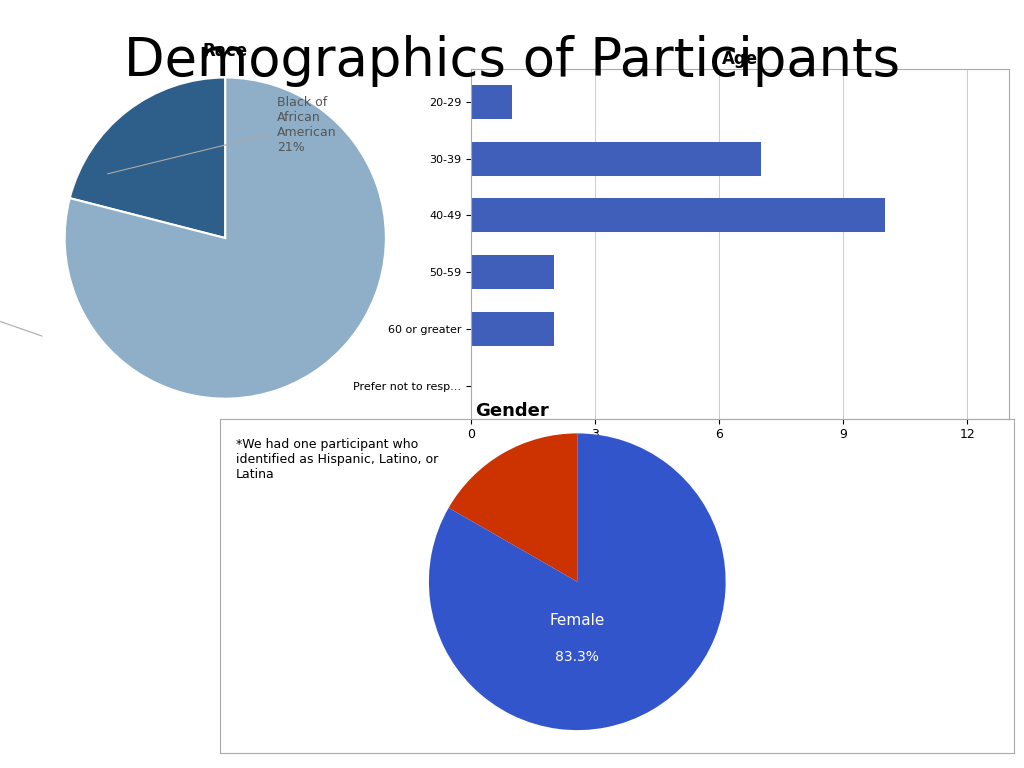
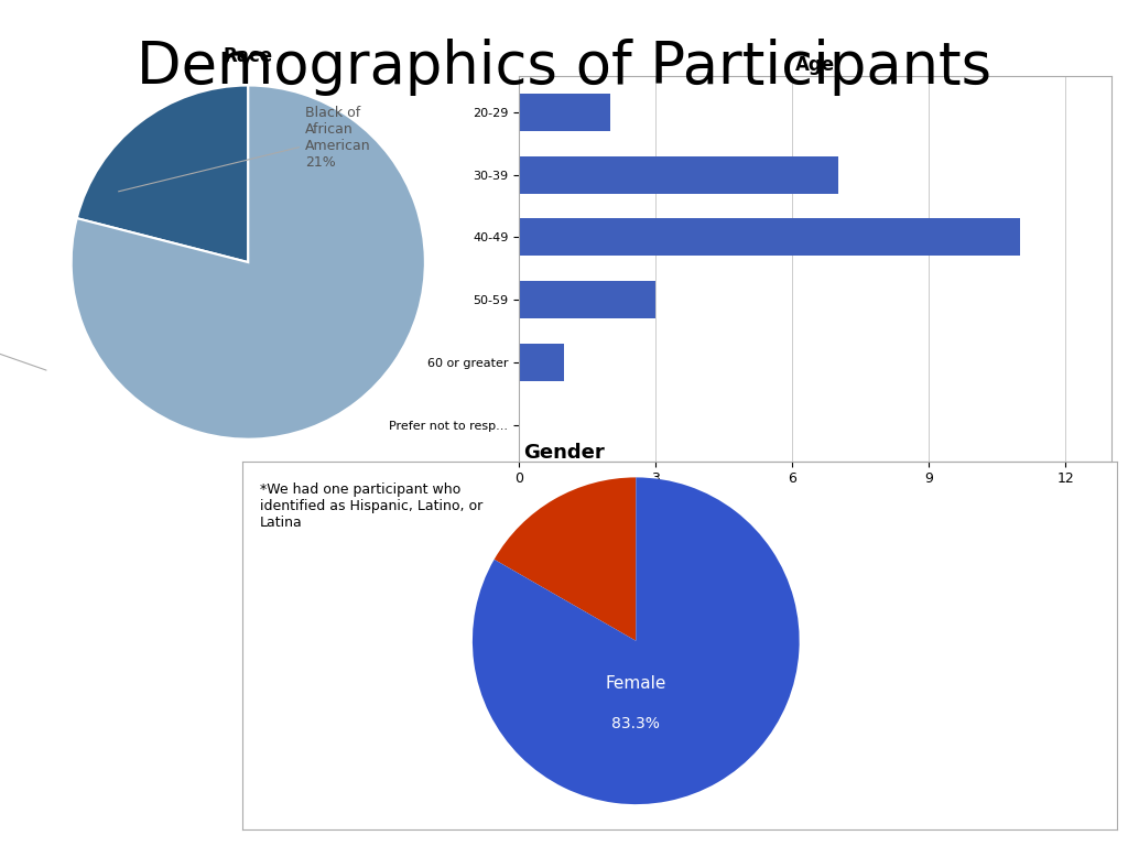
20-29: 1 -> 2
40-49: 10 -> 11
50-59: 2 -> 3
60 or greater: 2 -> 1
